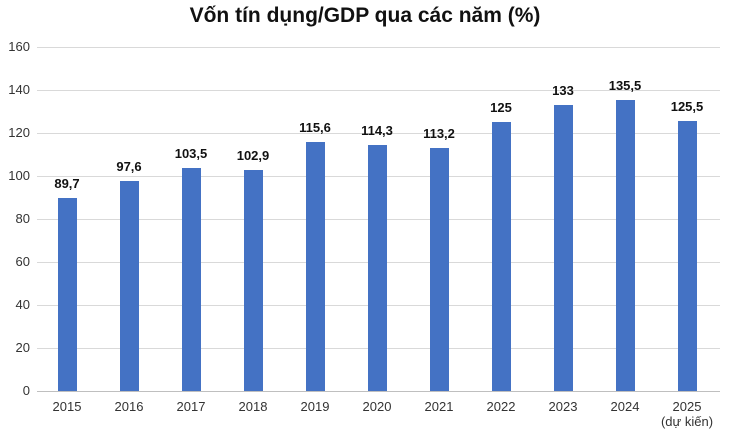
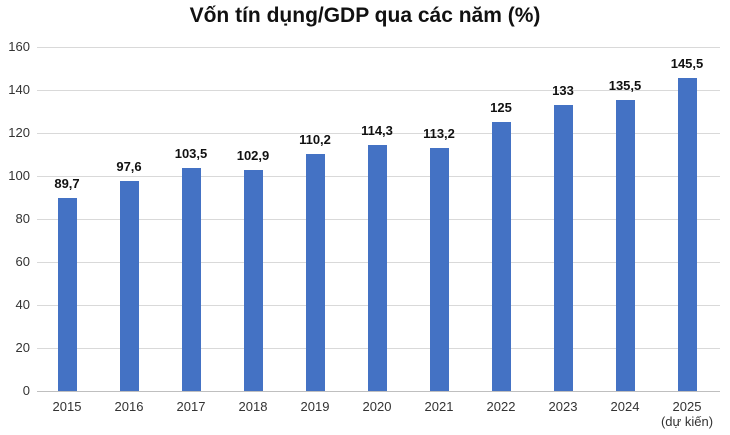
2019: 115,6 -> 110,2
2025 (dự kiến): 125,5 -> 145,5
